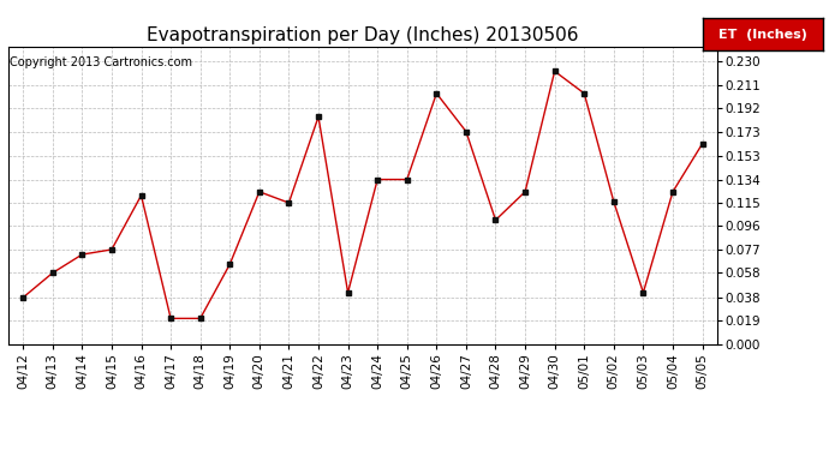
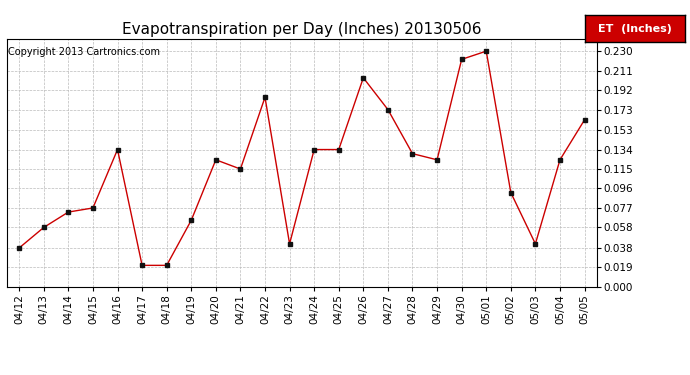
04/16: 0.121 -> 0.134
04/28: 0.101 -> 0.130
05/01: 0.204 -> 0.230
05/02: 0.116 -> 0.092
